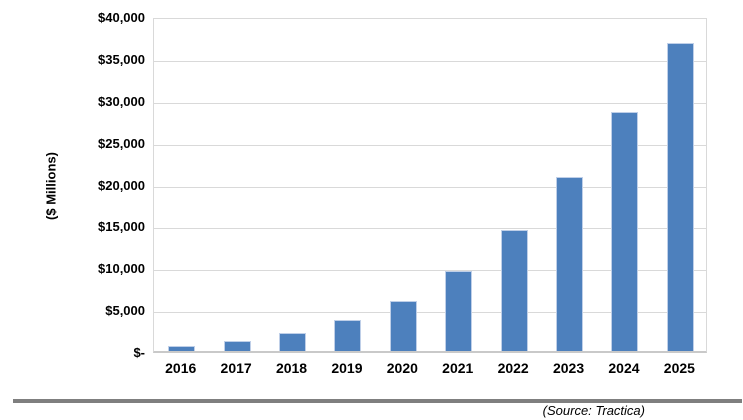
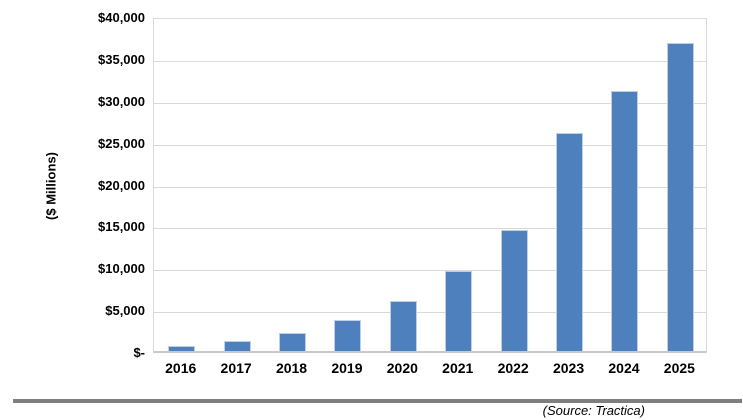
2023: $21000 -> $26000
2024: $28000 -> $31000
